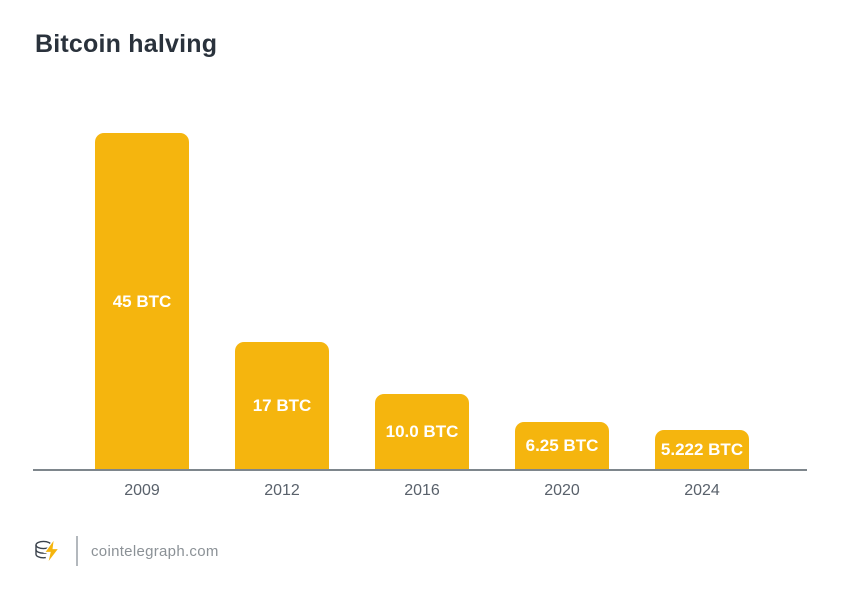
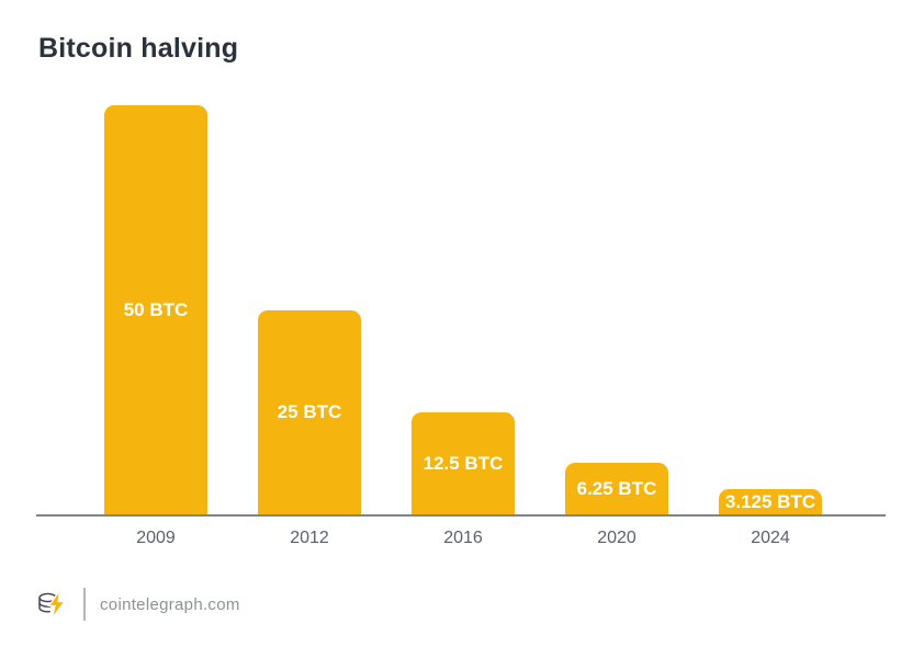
2009: 45 -> 50
2012: 17 -> 25
2016: 10.0 -> 12.5
2024: 5.222 -> 3.125
